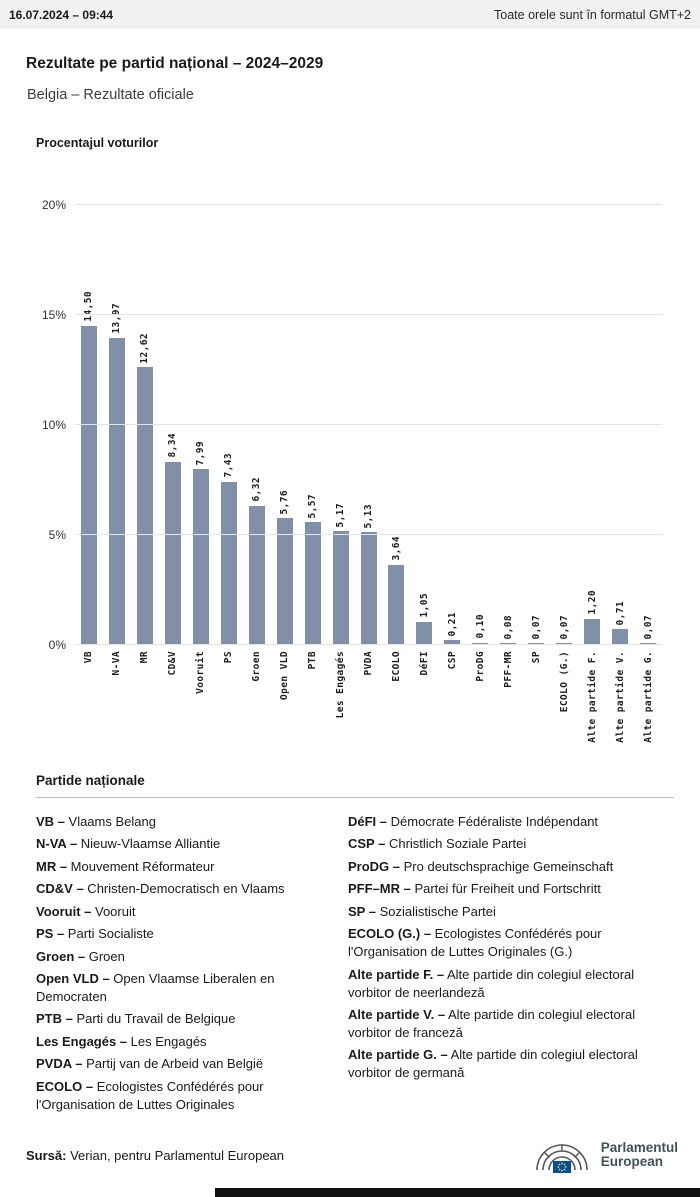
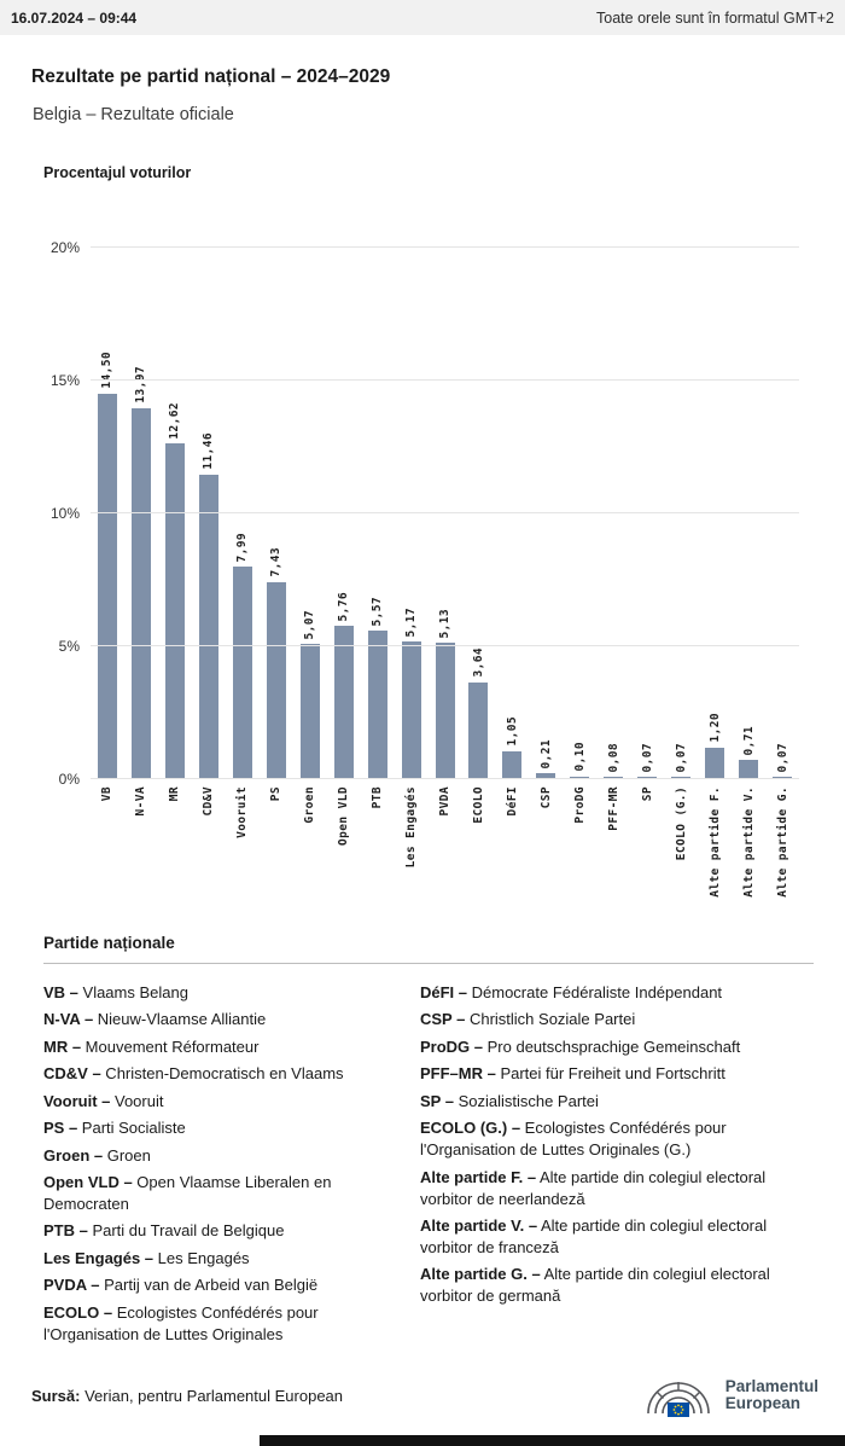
CD&V: 8,34 -> 11,46
Groen: 6,32 -> 5,07
